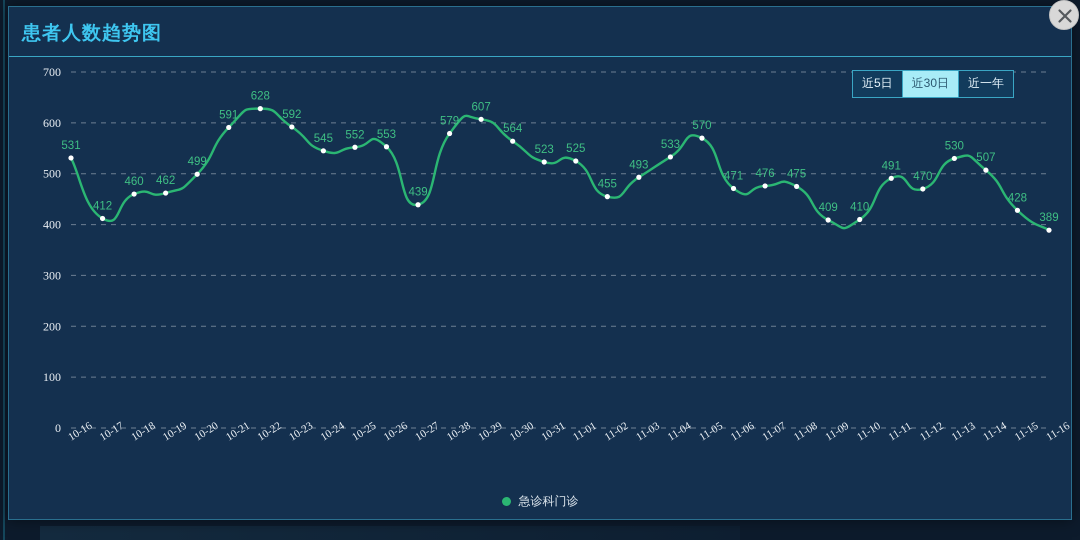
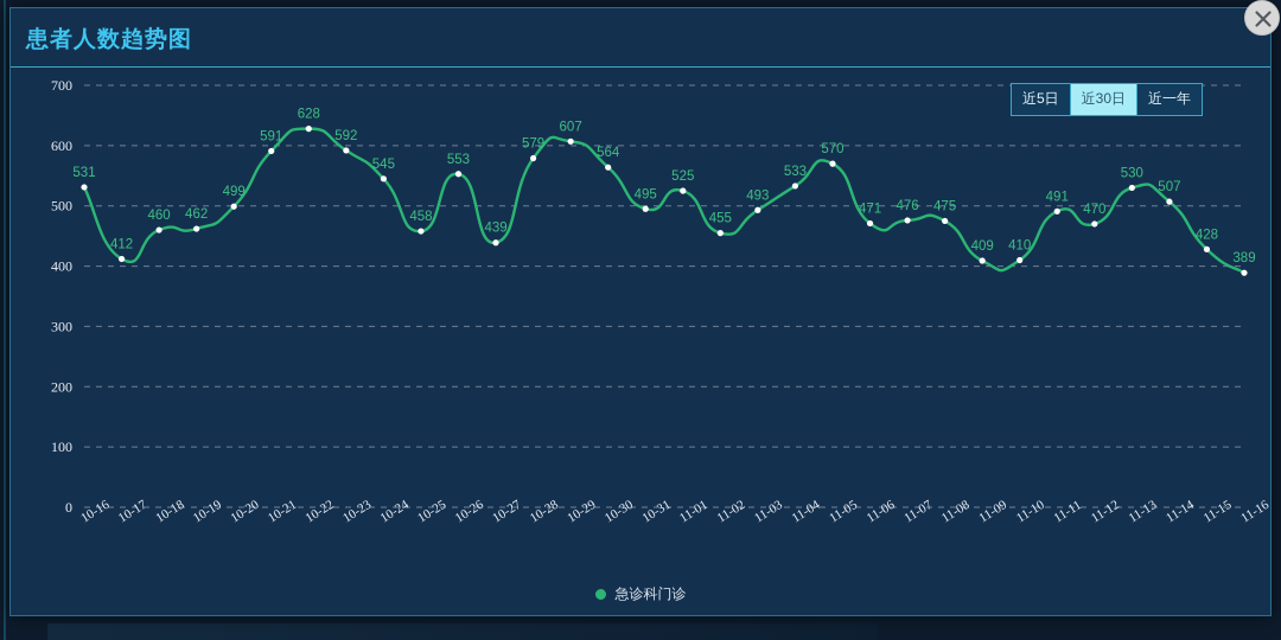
10-25: 552 -> 458
10-31: 523 -> 495
